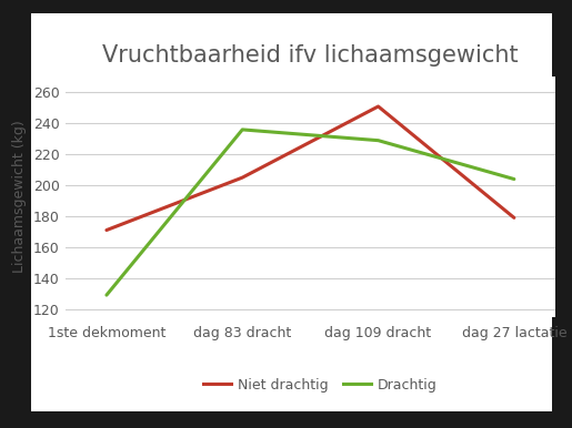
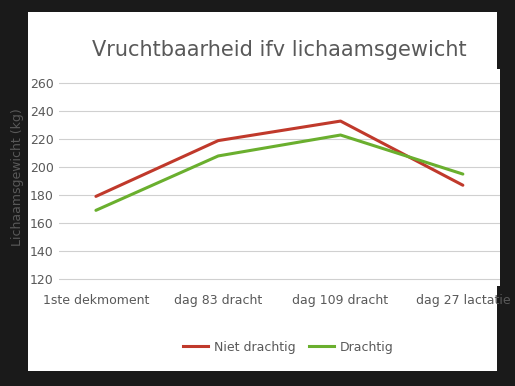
Niet drachtig/1ste dekmoment: 171 -> 179
Drachtig/1ste dekmoment: 129 -> 169
Niet drachtig/dag 83 dracht: 205 -> 219
Drachtig/dag 83 dracht: 236 -> 208
Niet drachtig/dag 109 dracht: 251 -> 233
Drachtig/dag 109 dracht: 229 -> 223
Niet drachtig/dag 27 lactatie: 179 -> 187
Drachtig/dag 27 lactatie: 204 -> 195
